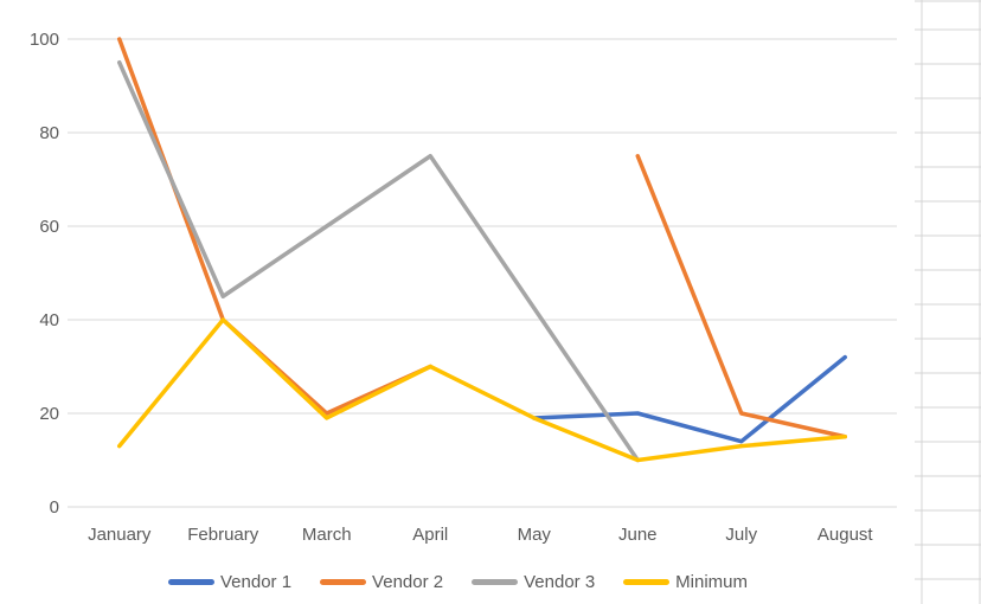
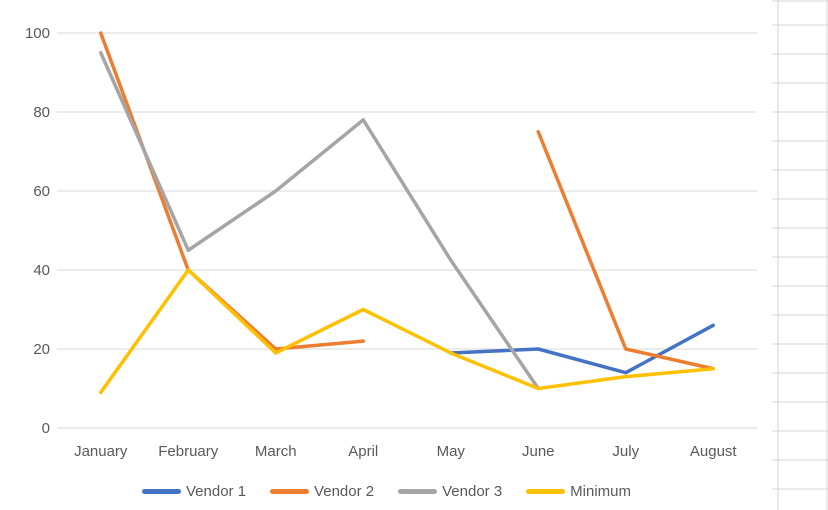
Minimum/January: 13 -> 9
Vendor 2/April: 30 -> 22
Vendor 3/April: 75 -> 78
Vendor 1/August: 32 -> 26
